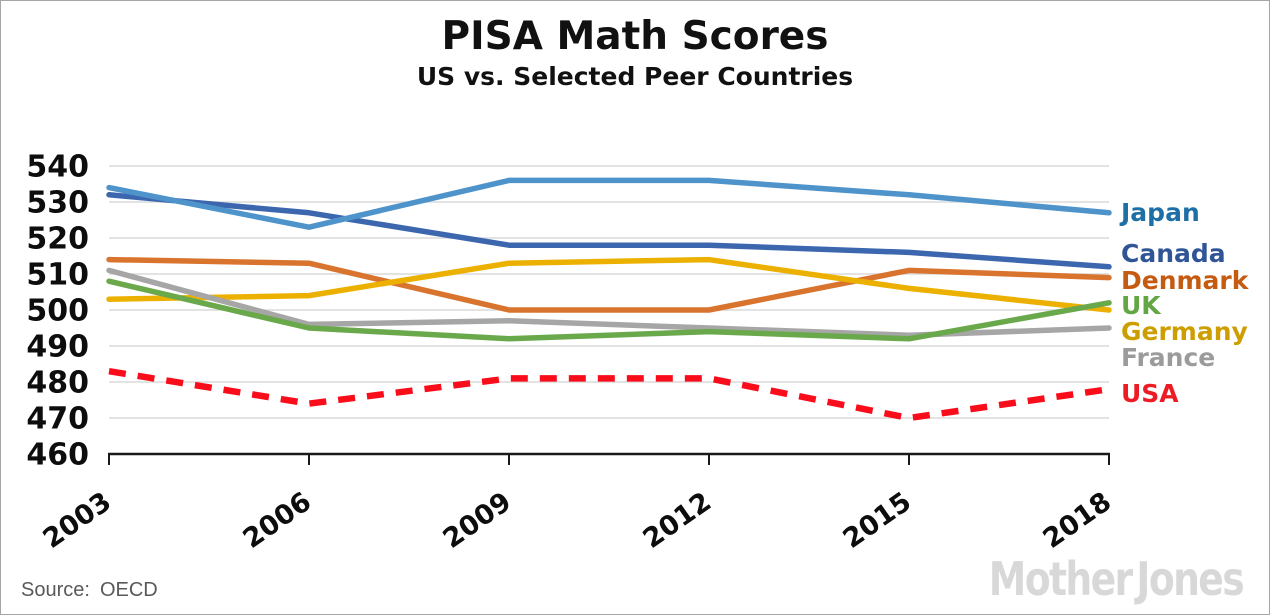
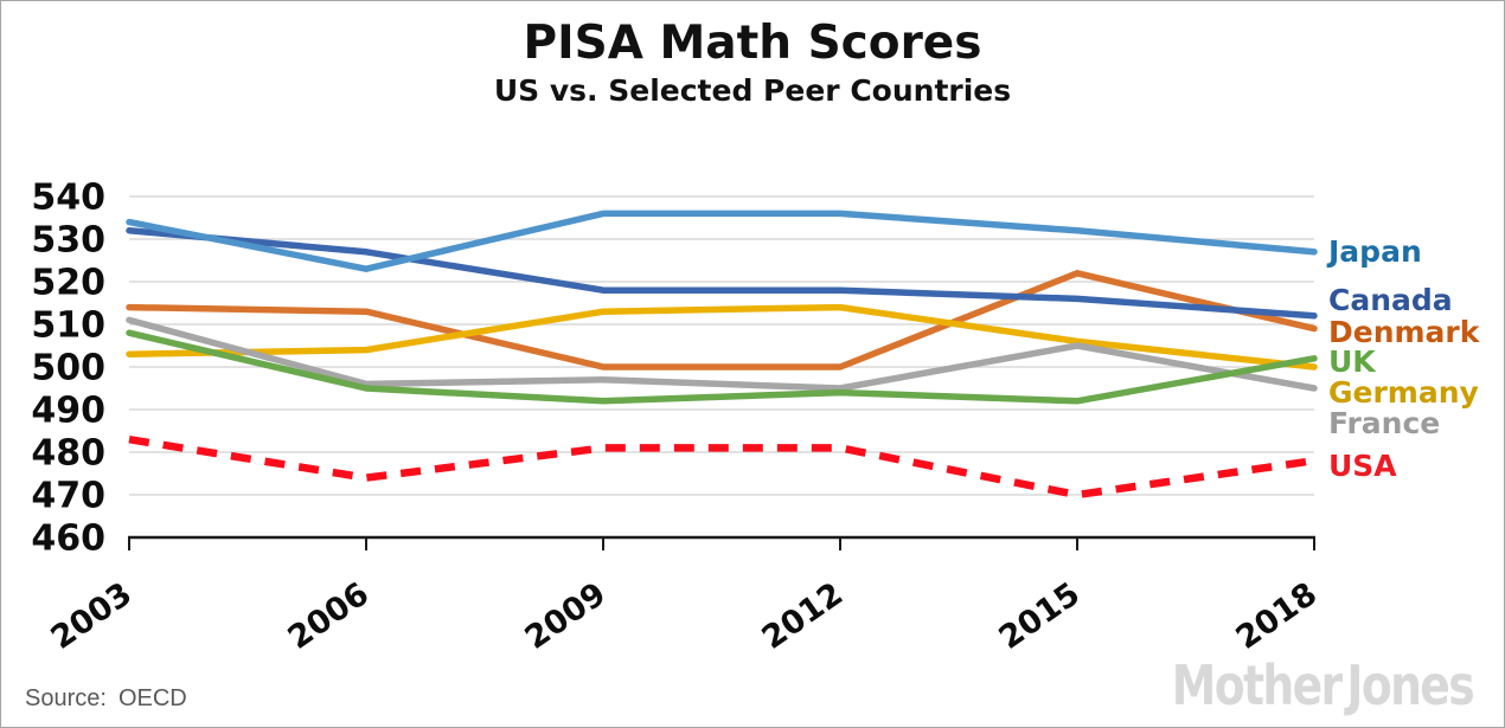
Denmark/2015: 511 -> 522
France/2015: 493 -> 505
